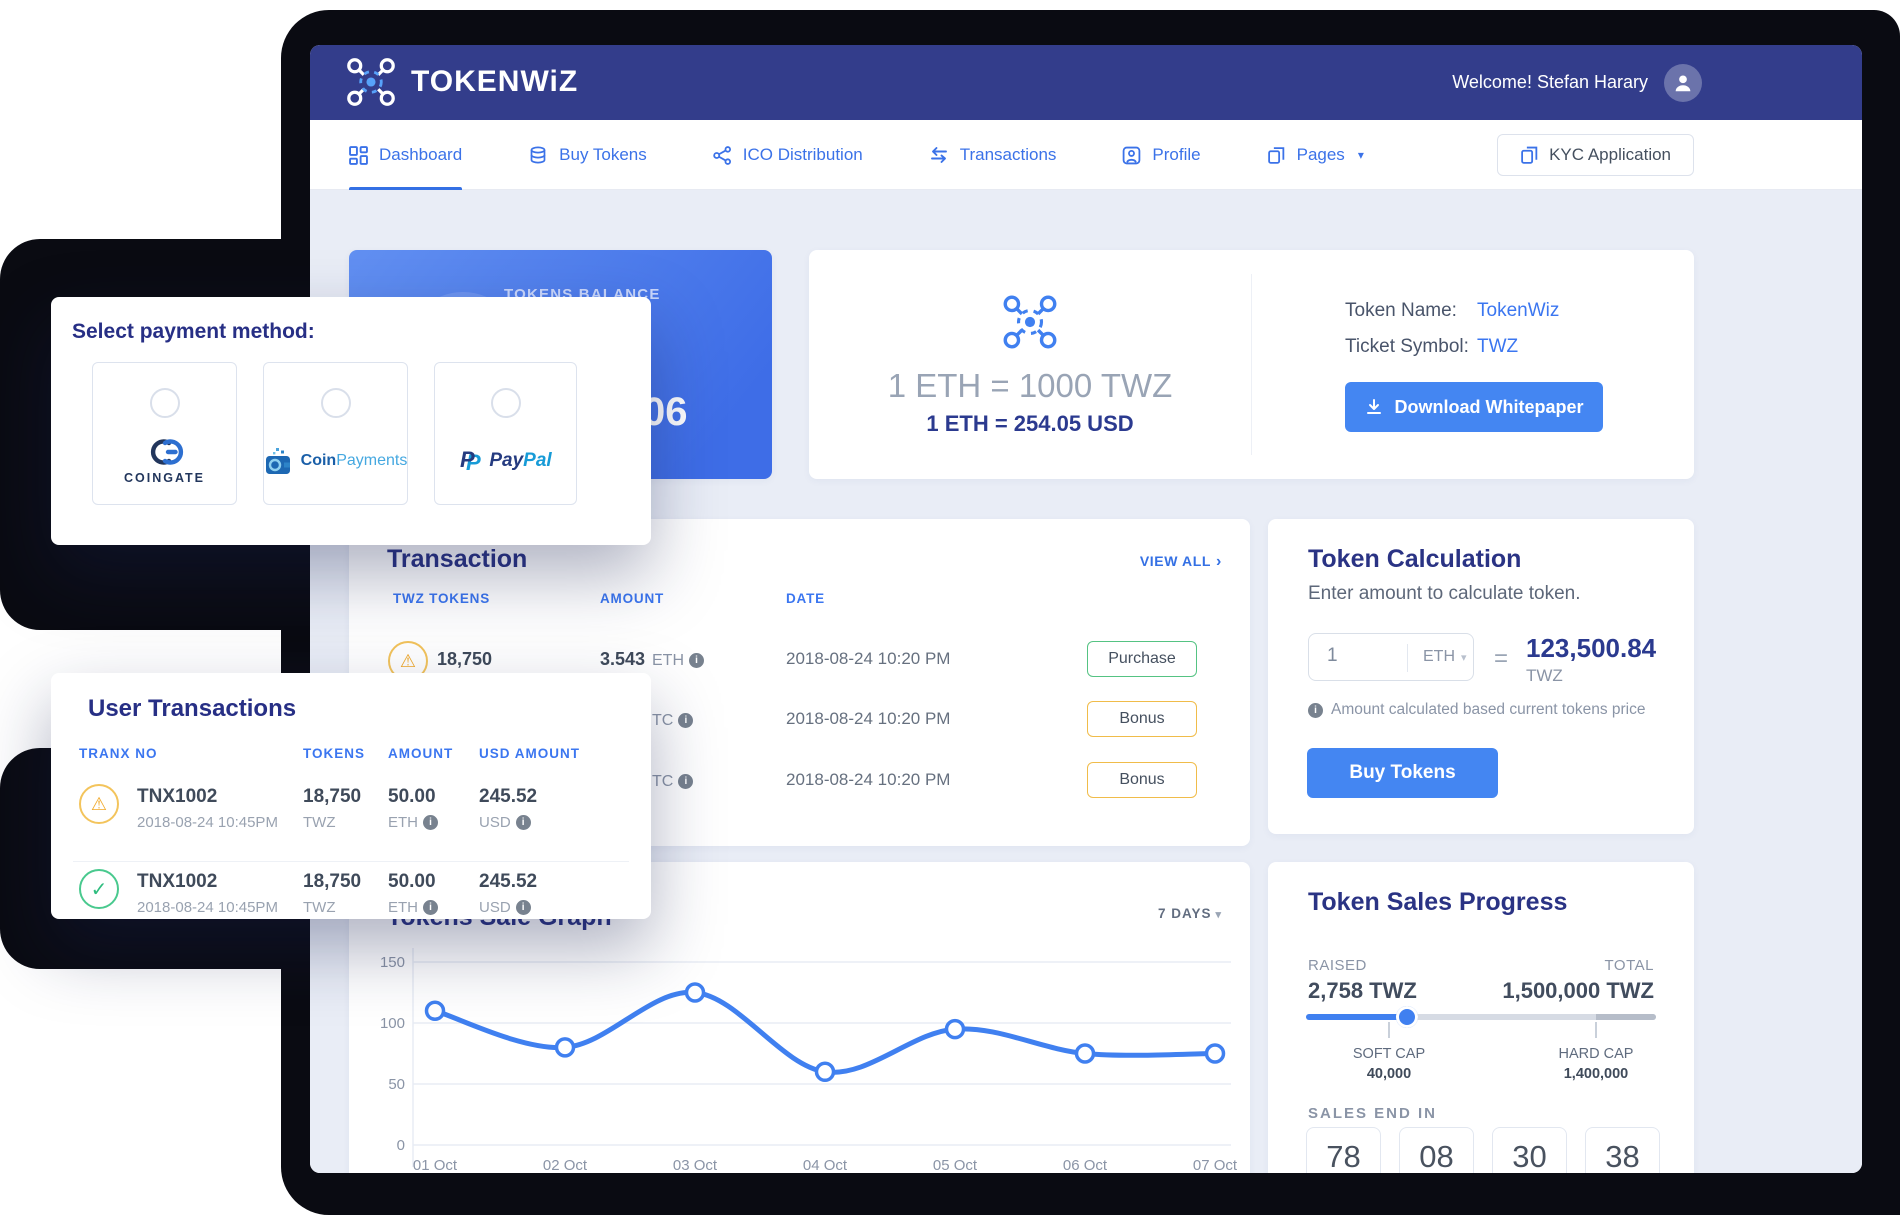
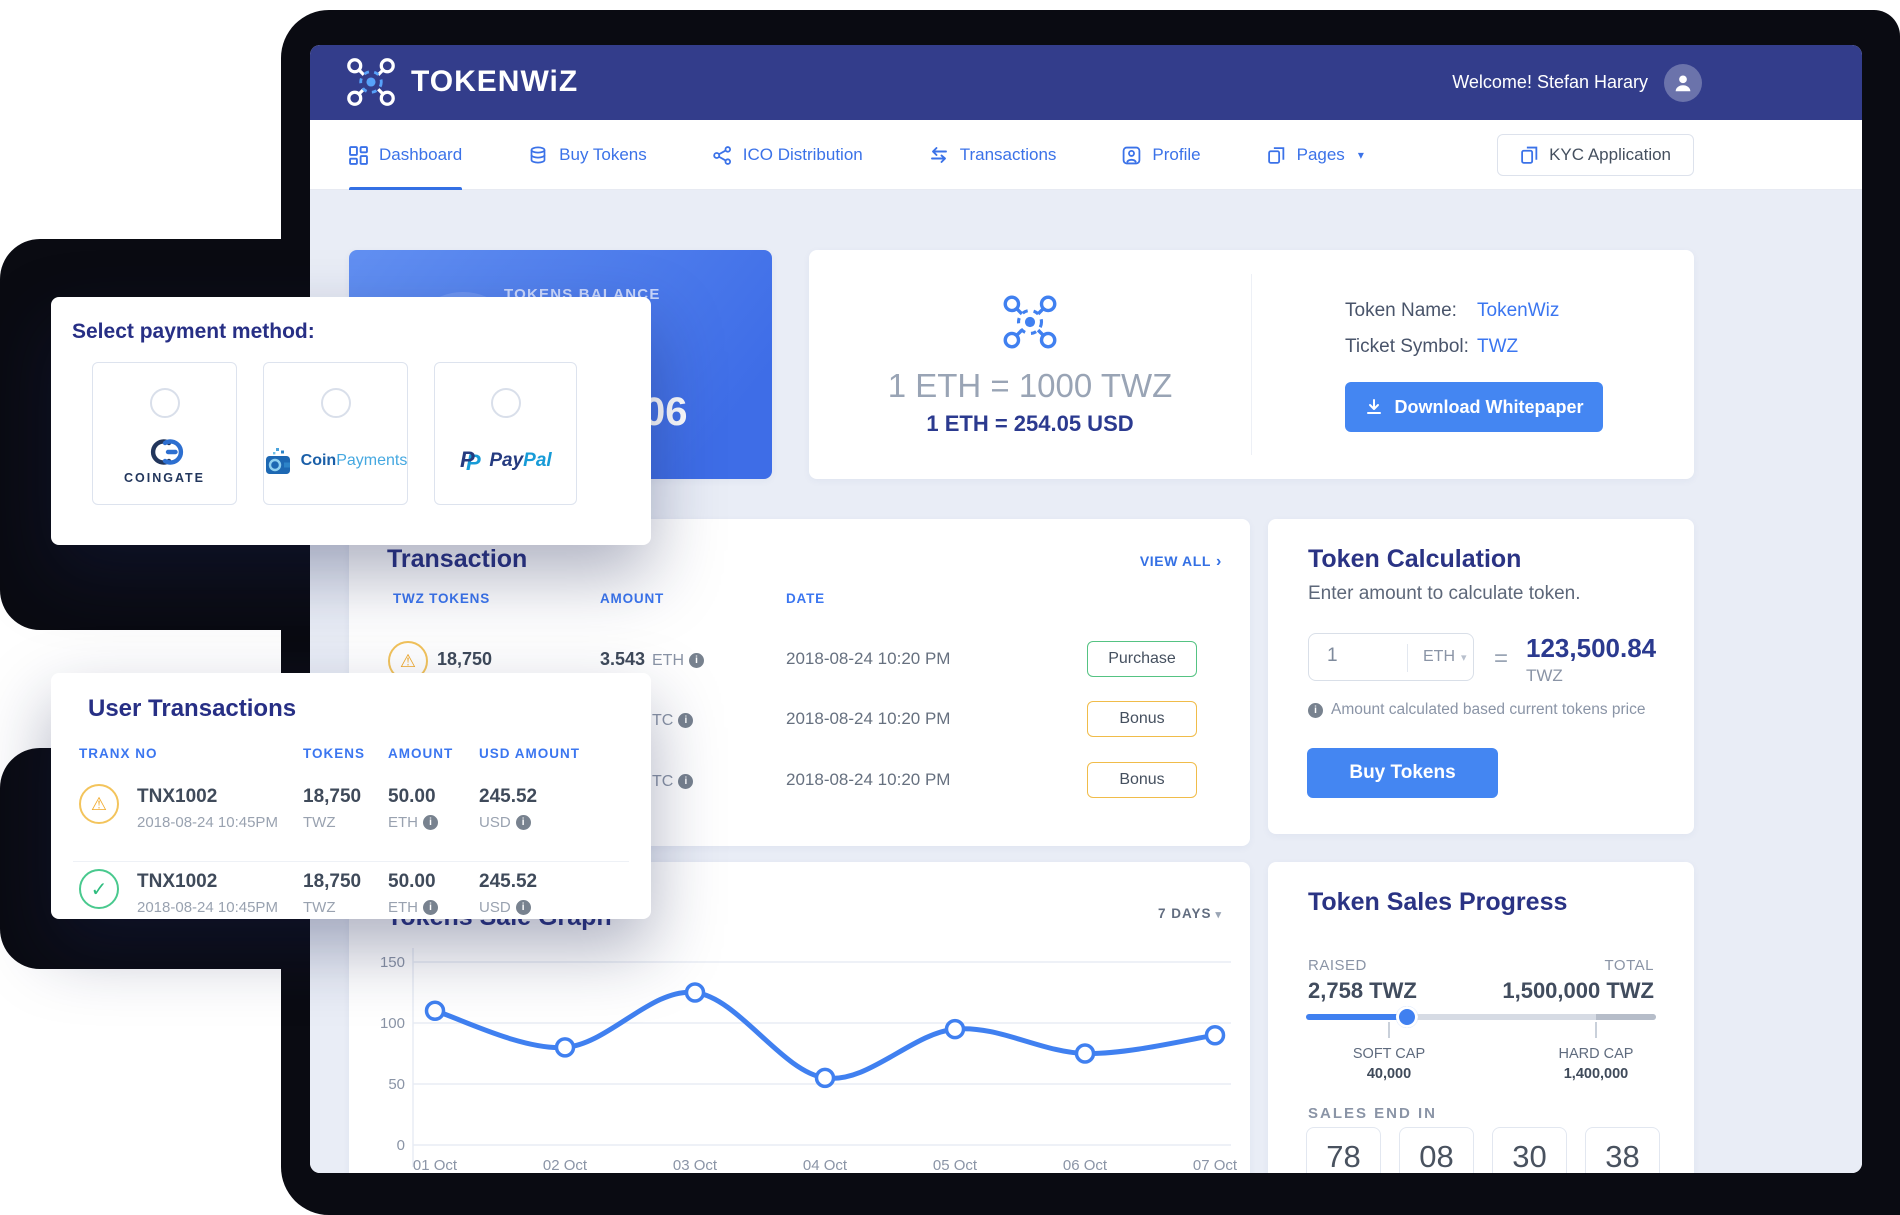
04 Oct: 60 -> 55
07 Oct: 75 -> 90
